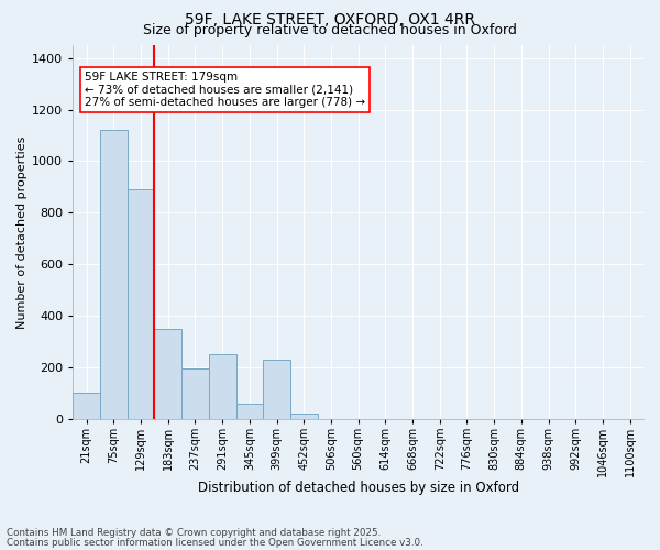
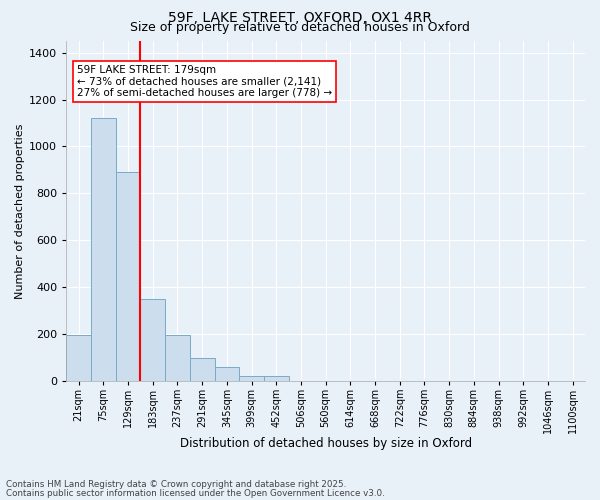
21sqm: 100 -> 195
291sqm: 250 -> 95
399sqm: 230 -> 20
